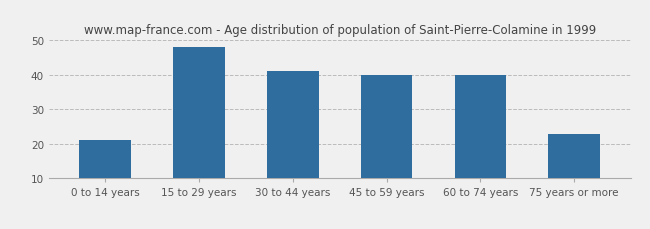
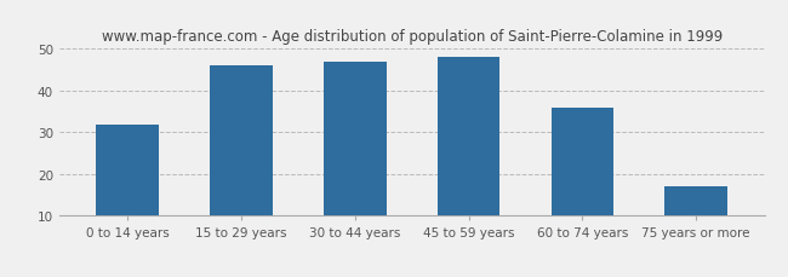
0 to 14 years: 21 -> 32
15 to 29 years: 48 -> 46
30 to 44 years: 41 -> 47
45 to 59 years: 40 -> 48
60 to 74 years: 40 -> 36
75 years or more: 23 -> 17
